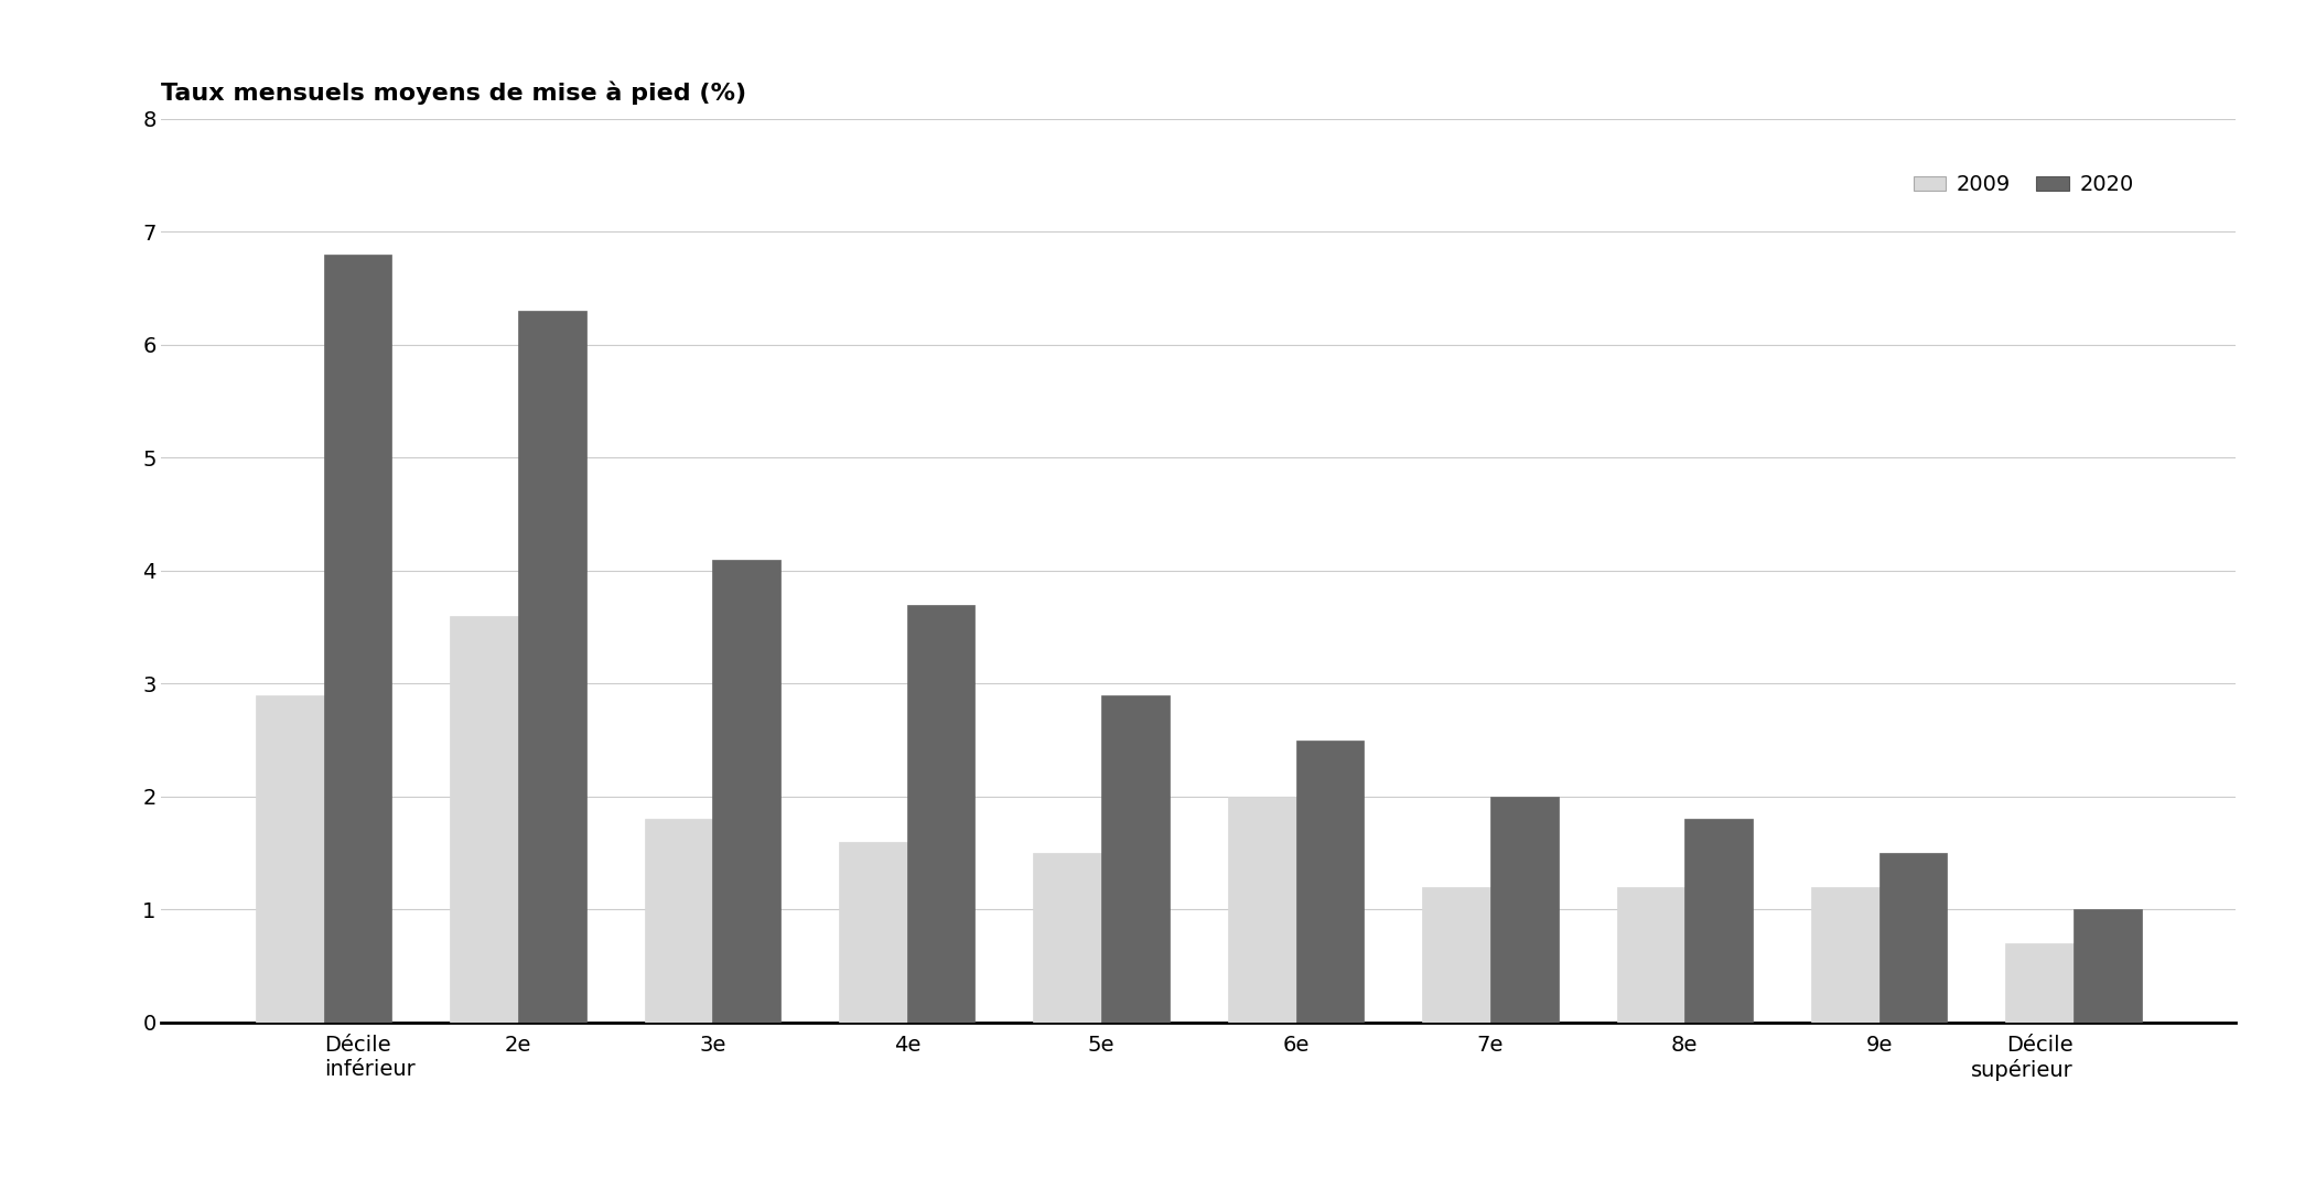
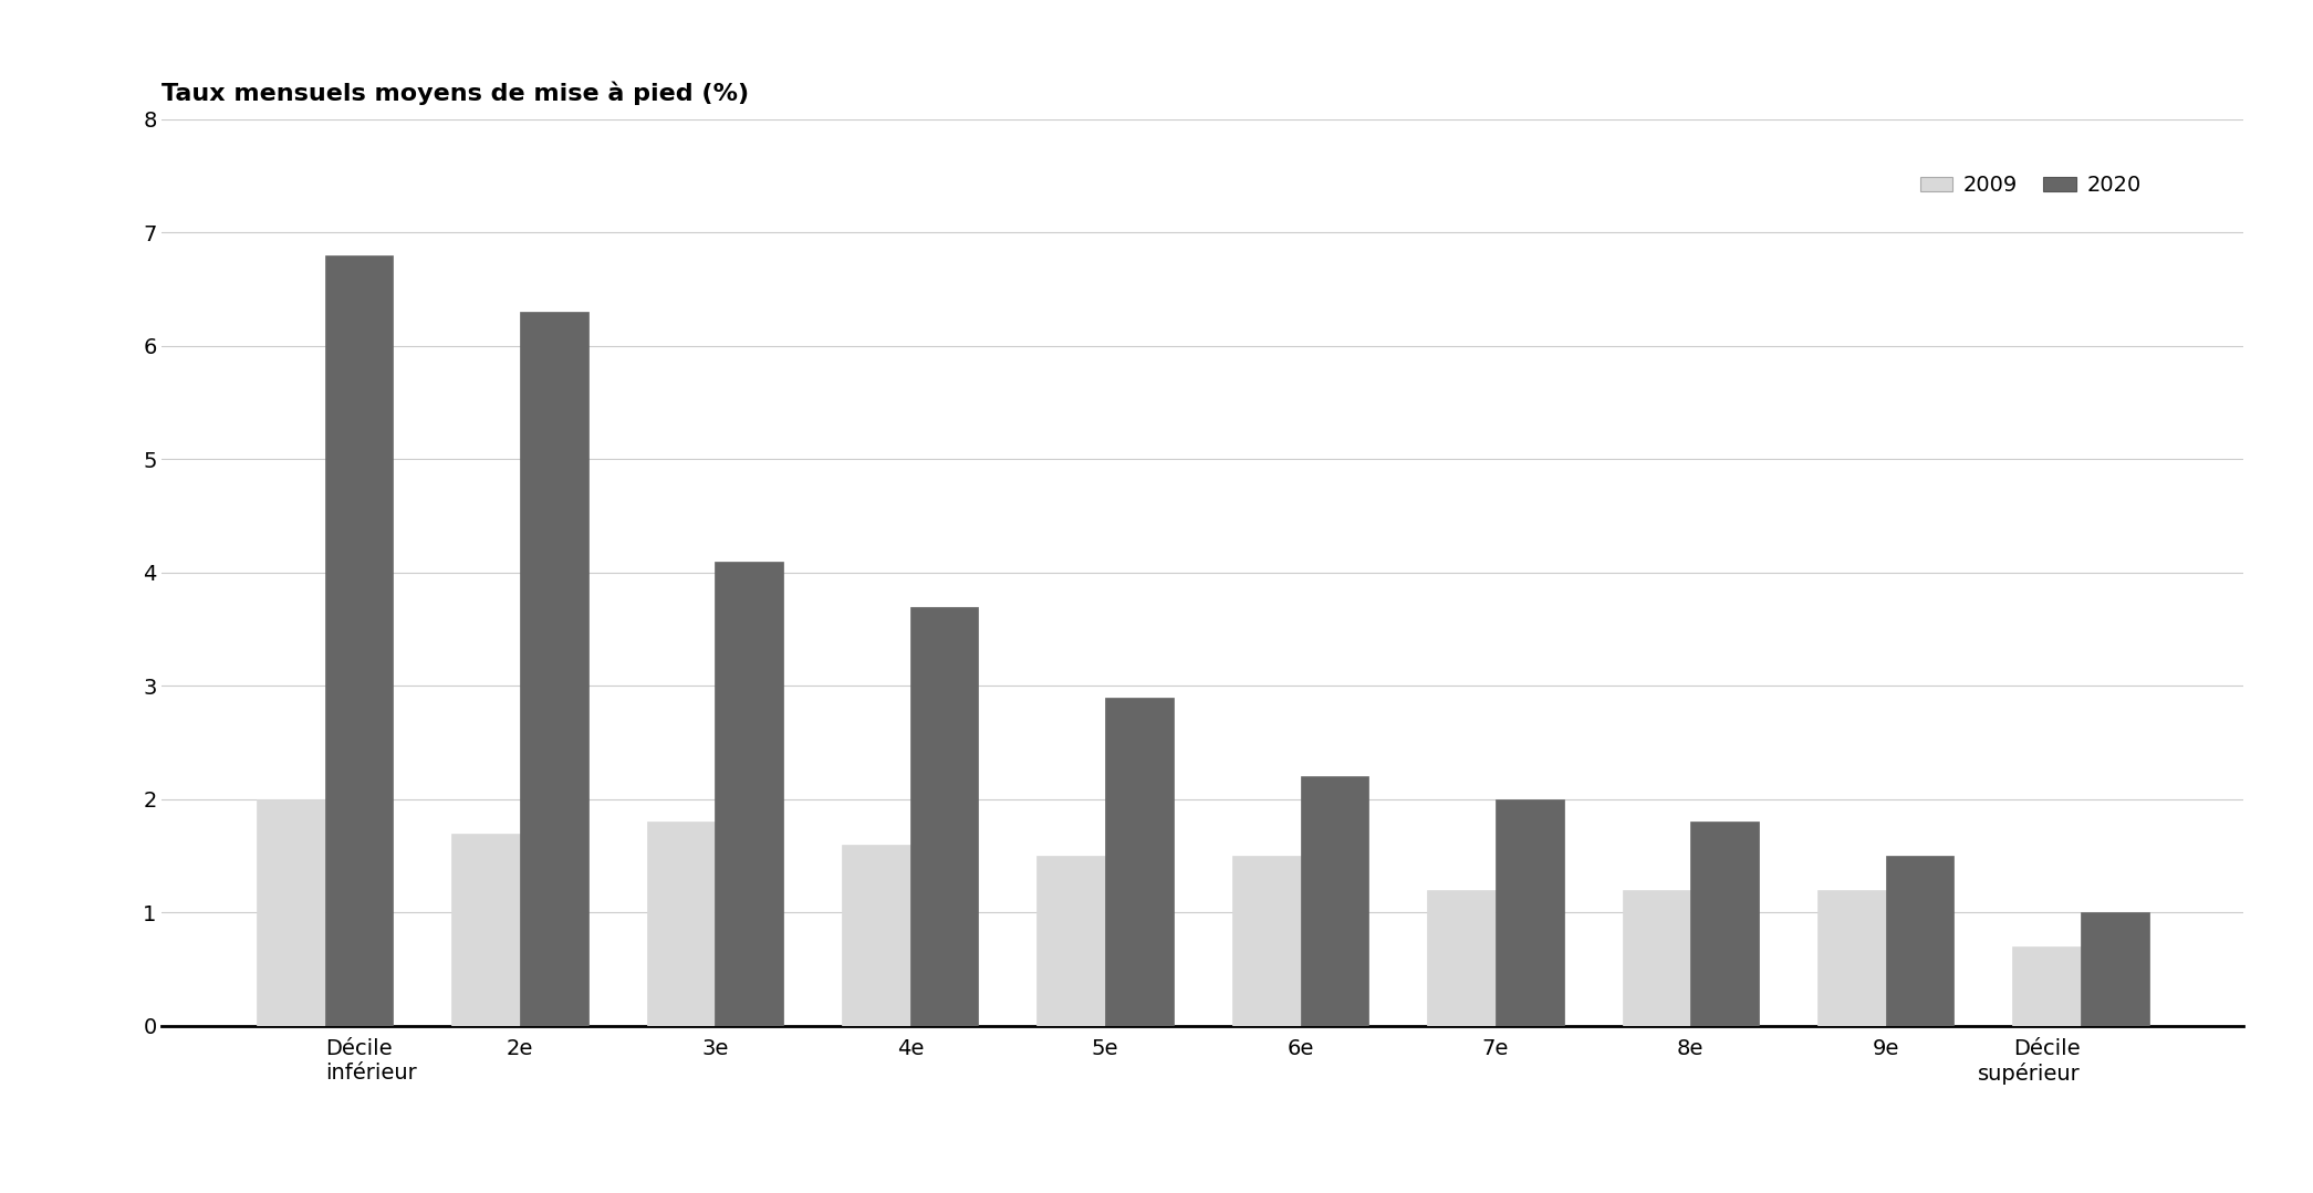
2009/Décile inférieur: 2.9 -> 2.0
2009/2e: 3.6 -> 1.7
2009/6e: 2.0 -> 1.5
2020/6e: 2.5 -> 2.2
